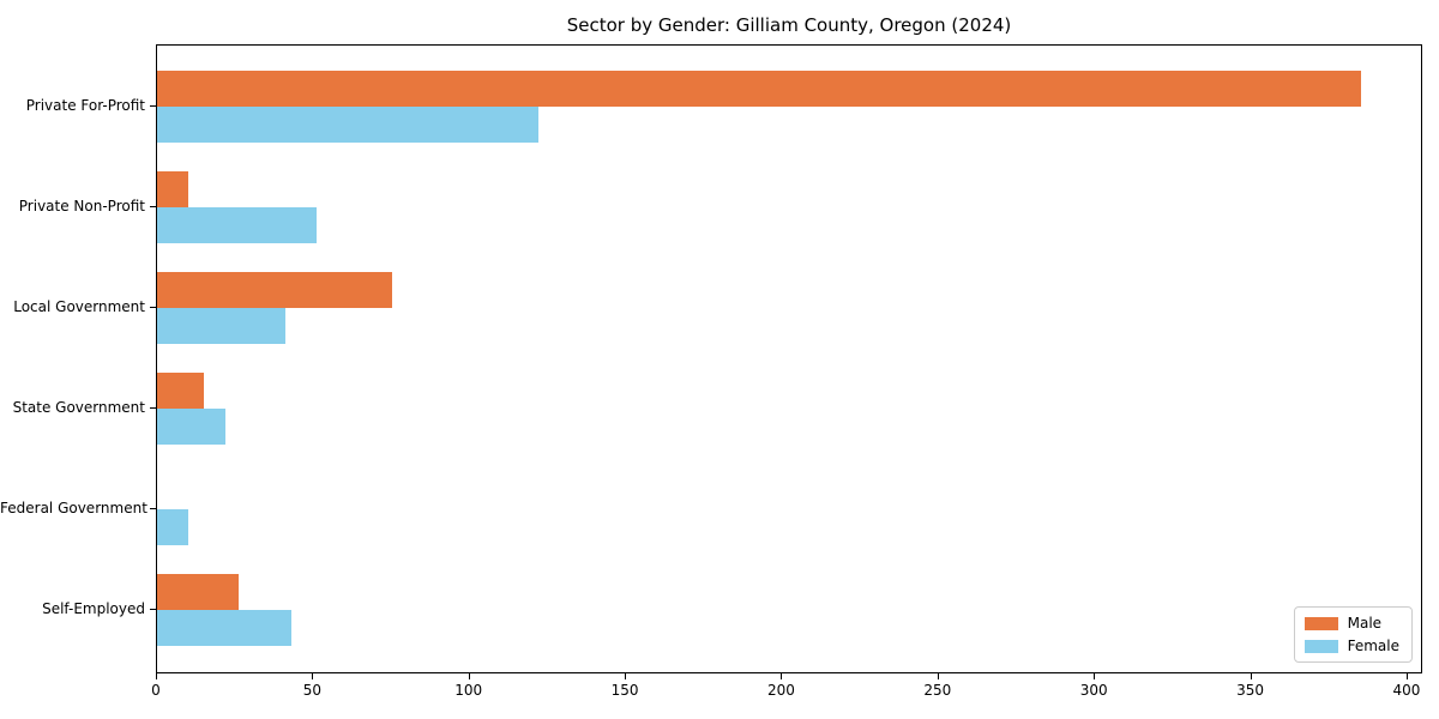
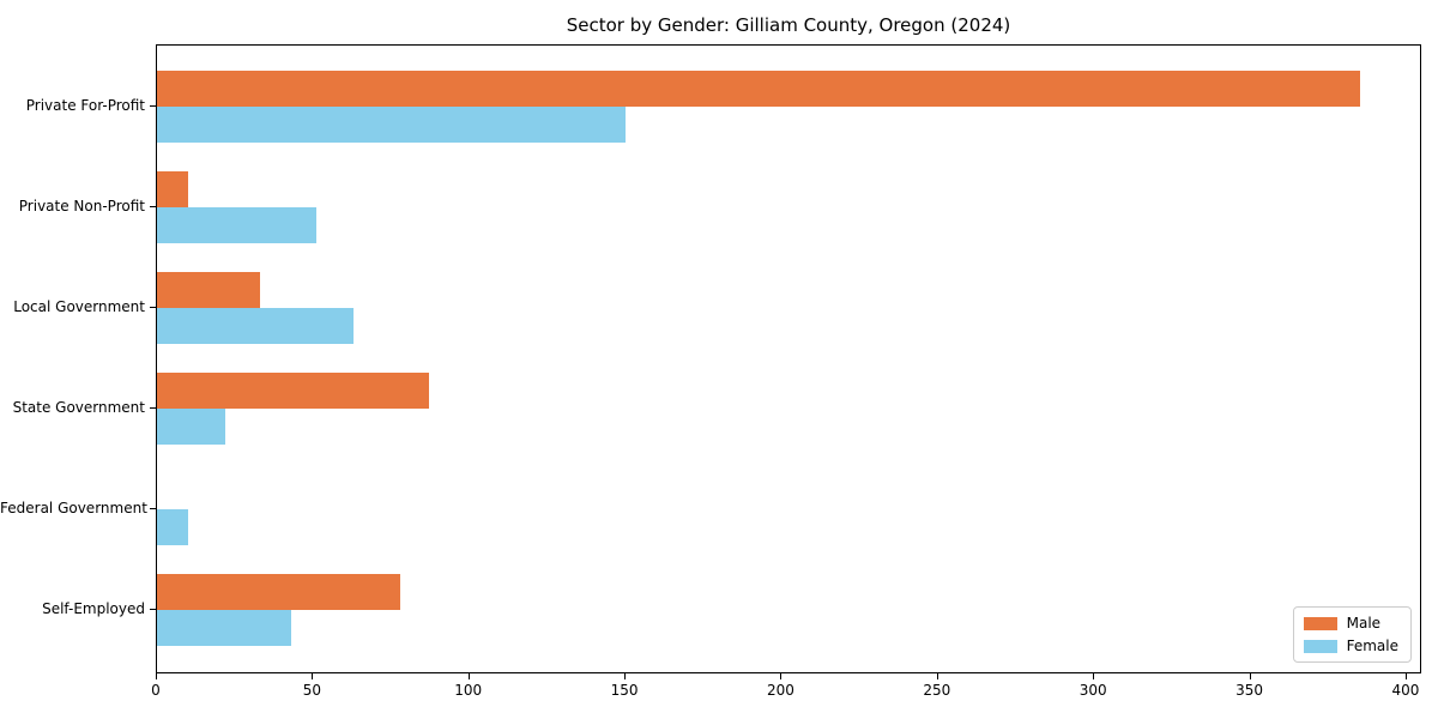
Female/Private For-Profit: 122 -> 150
Male/Local Government: 75 -> 33
Female/Local Government: 41 -> 63
Male/State Government: 15 -> 87
Male/Self-Employed: 26 -> 78
